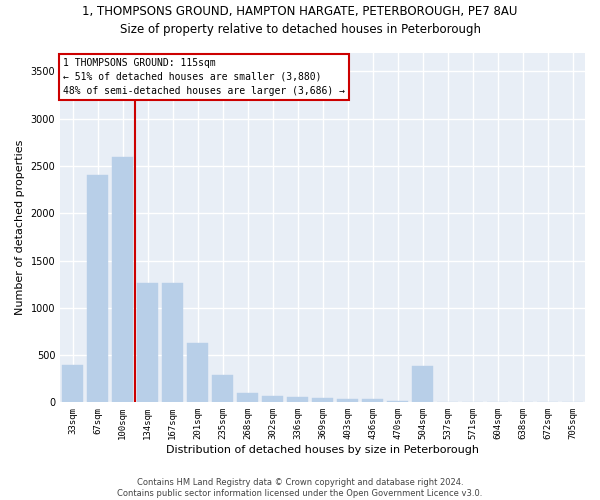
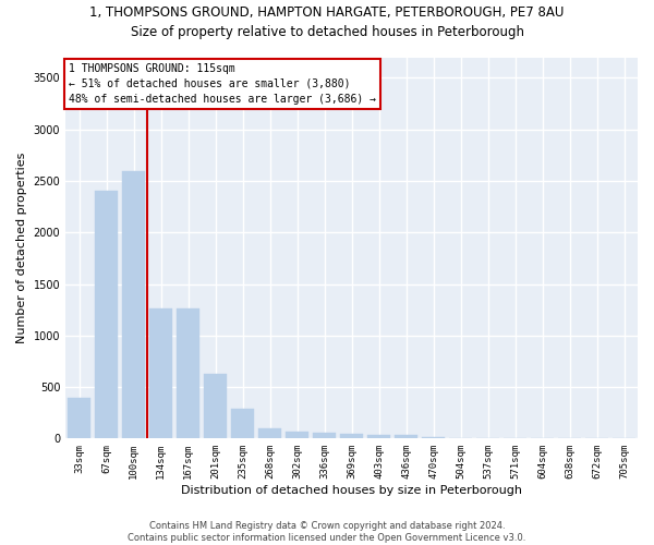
504sqm: 380 -> 0
